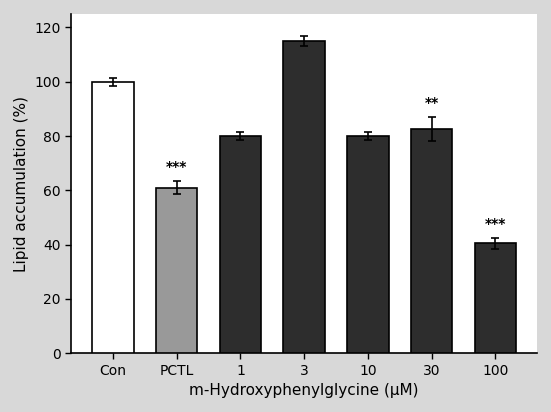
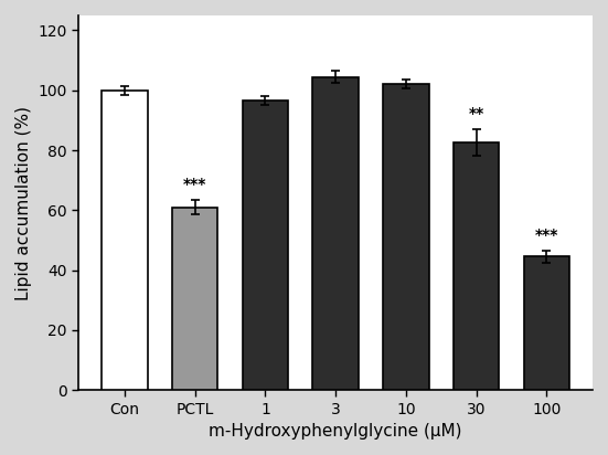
1: 80.0 -> 96.5
3: 115.0 -> 104.5
10: 80.0 -> 102.0
100: 40.5 -> 44.5
